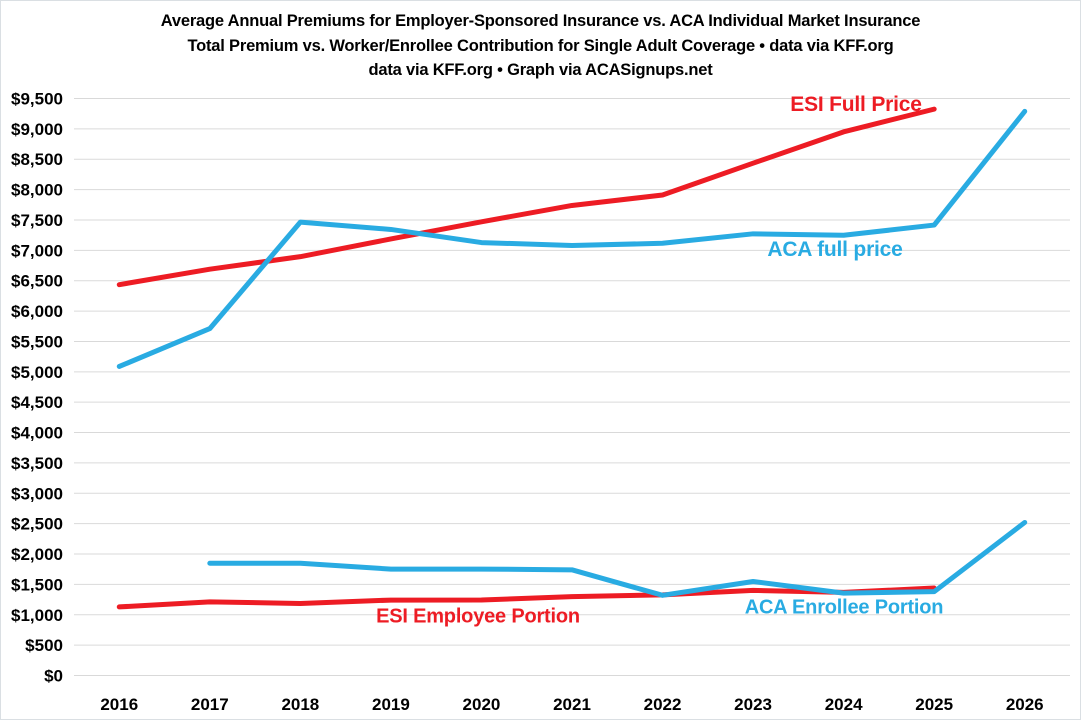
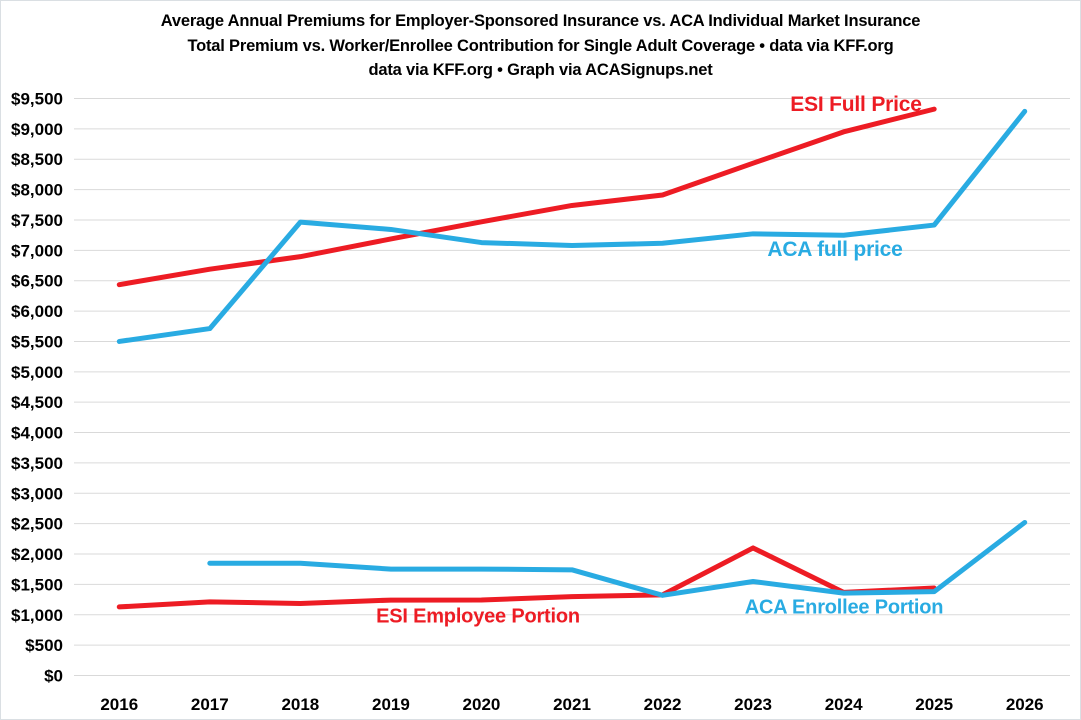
ACA full price/2016: $5100 -> $5500
ESI Employee Portion/2023: $1400 -> $2100
